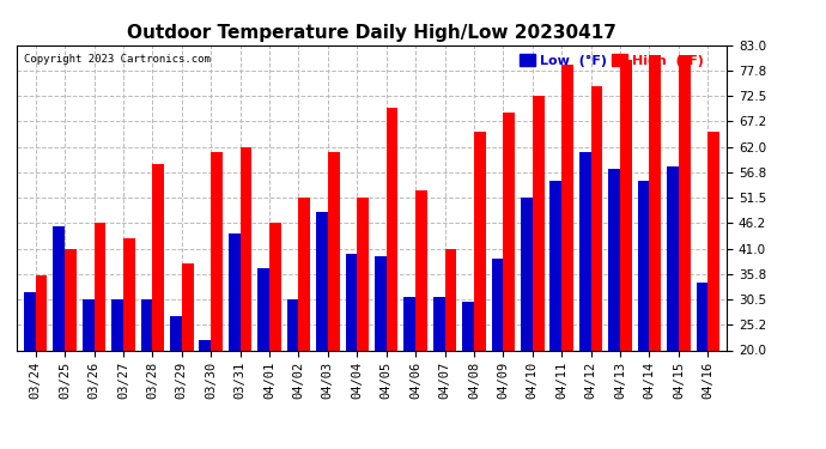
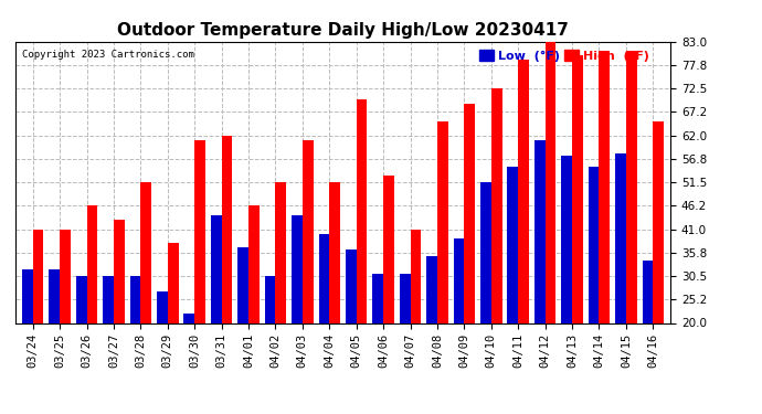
High (°F)/03/24: 35.5 -> 41.0
Low (°F)/03/25: 45.5 -> 32.0
High (°F)/03/28: 58.5 -> 51.5
Low (°F)/04/03: 48.5 -> 44.0
Low (°F)/04/05: 39.5 -> 36.5
Low (°F)/04/08: 30.0 -> 35.0
High (°F)/04/12: 74.5 -> 83.0
